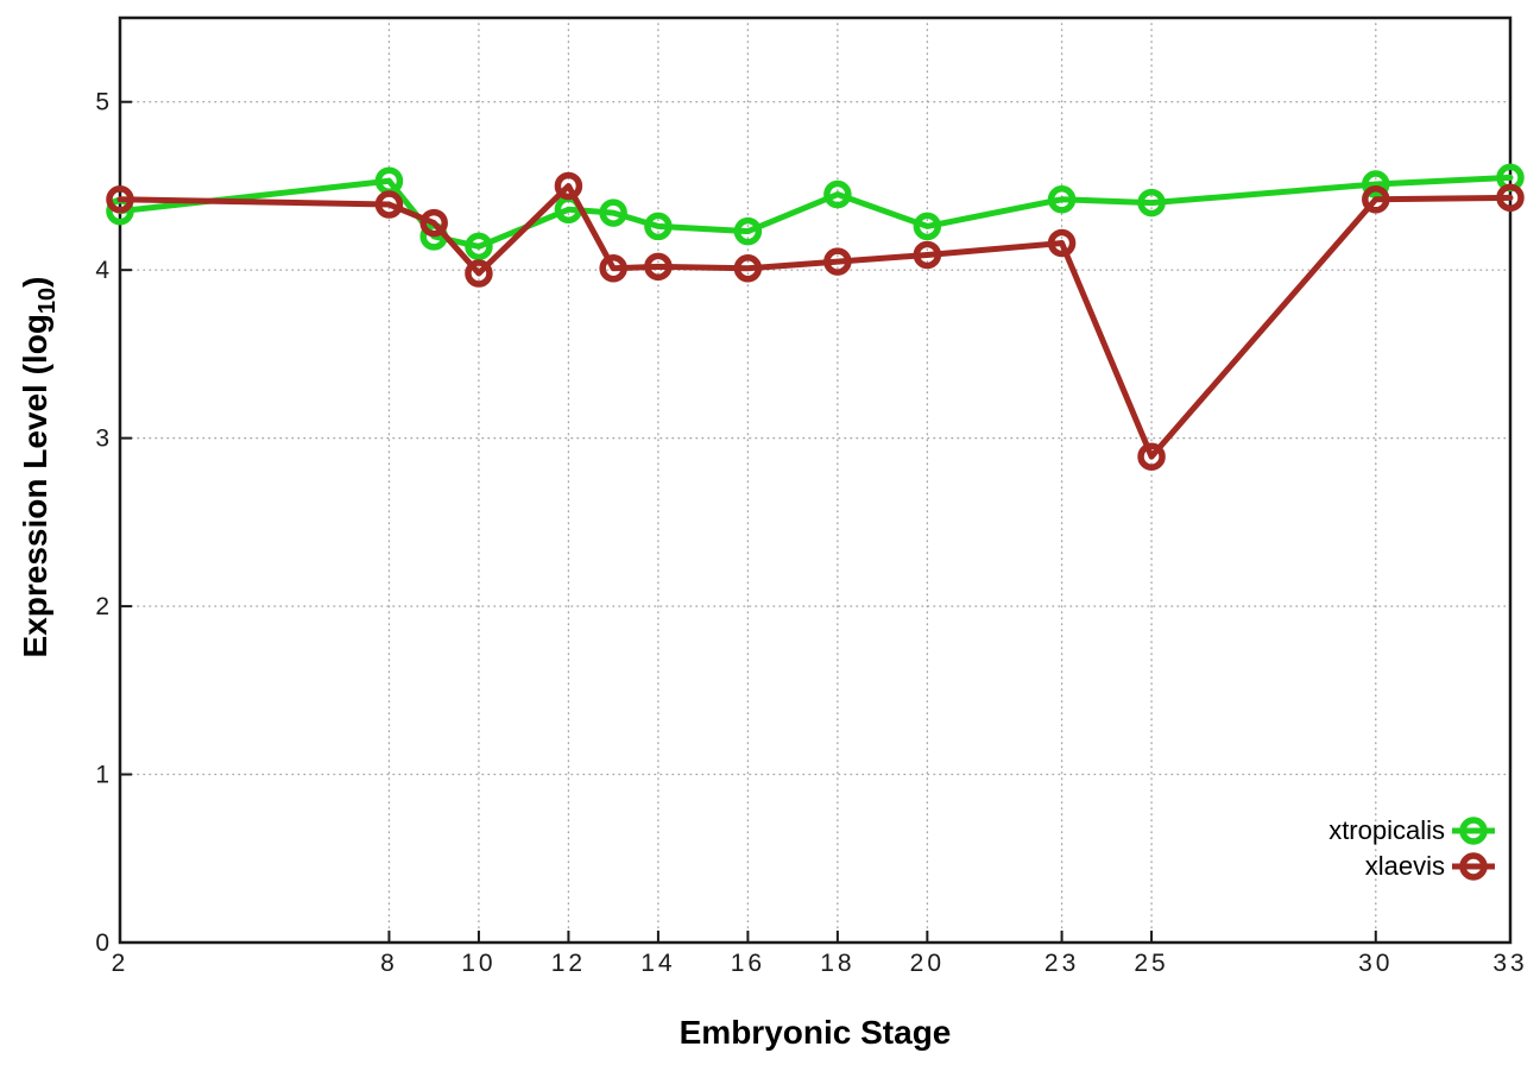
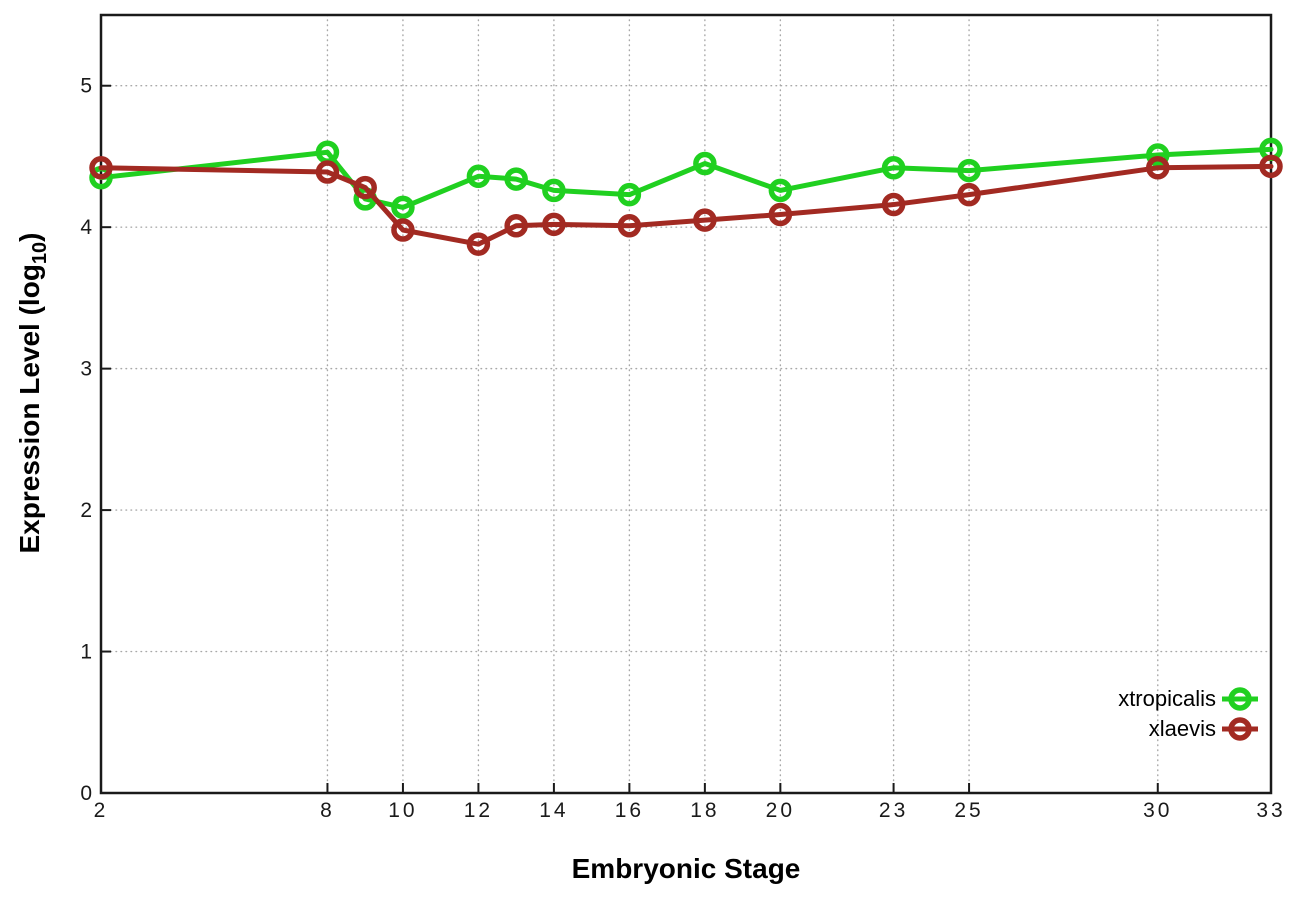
xlaevis/12: 4.50 -> 3.88
xlaevis/25: 2.89 -> 4.23
